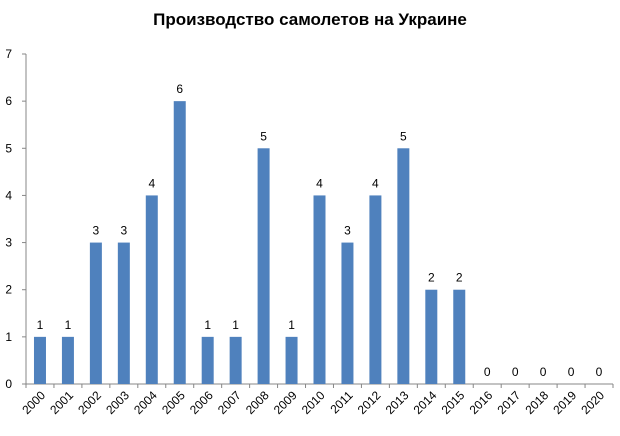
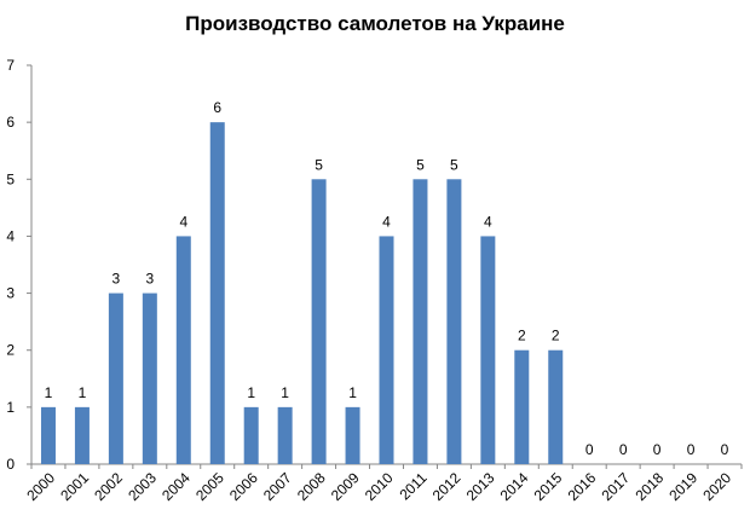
2011: 3 -> 5
2012: 4 -> 5
2013: 5 -> 4
